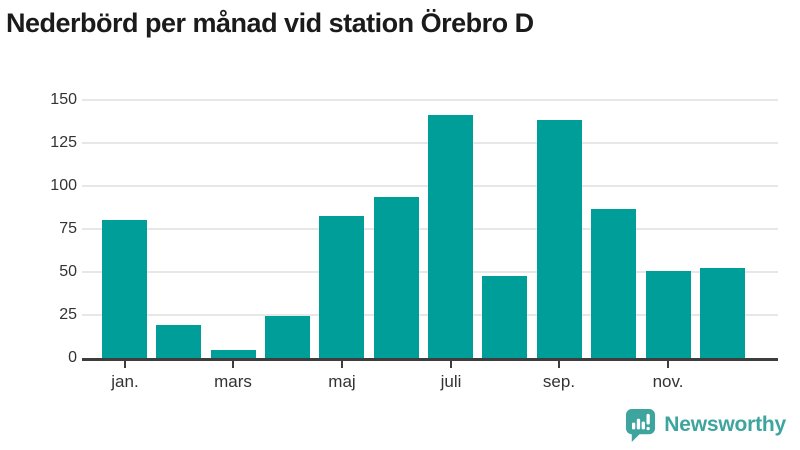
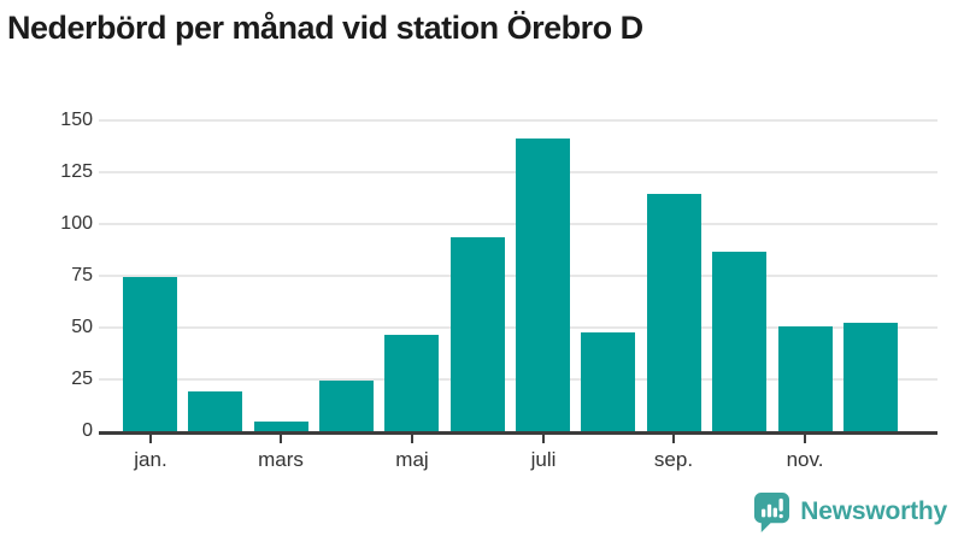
jan.: 81 -> 75
maj: 83 -> 47
sep.: 139 -> 115
